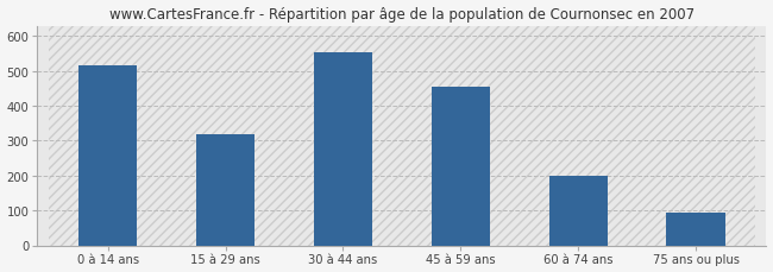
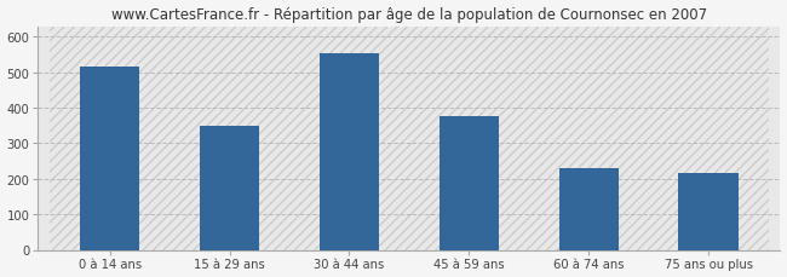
15 à 29 ans: 318 -> 350
45 à 59 ans: 454 -> 375
60 à 74 ans: 198 -> 230
75 ans ou plus: 95 -> 215
